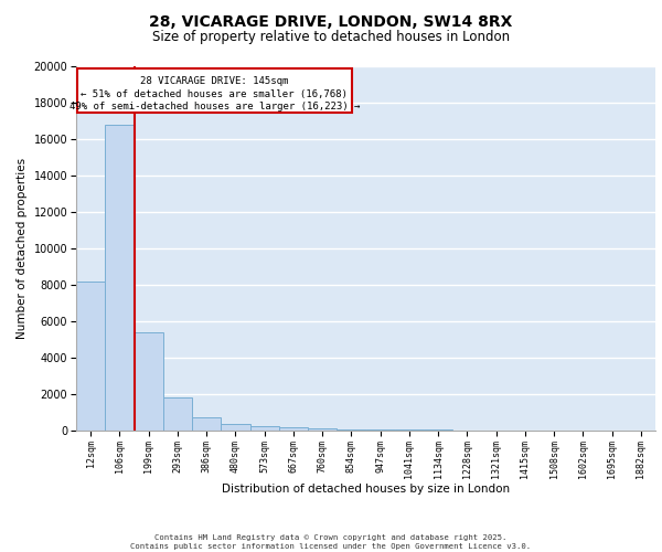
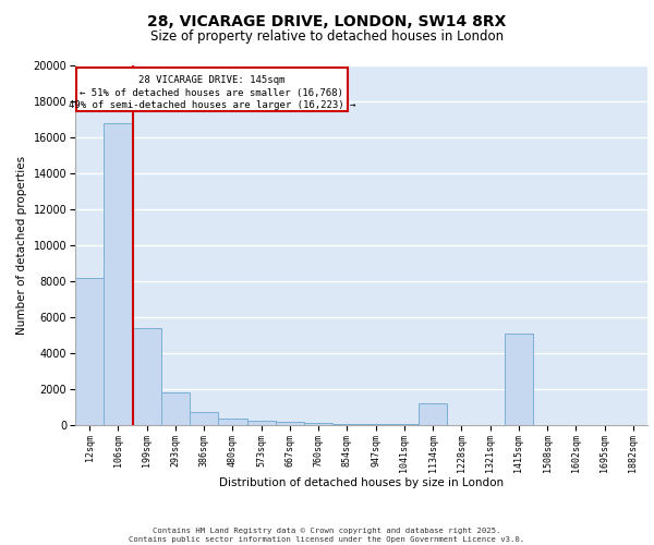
1134sqm: 0 -> 1200
1415sqm: 0 -> 5100
